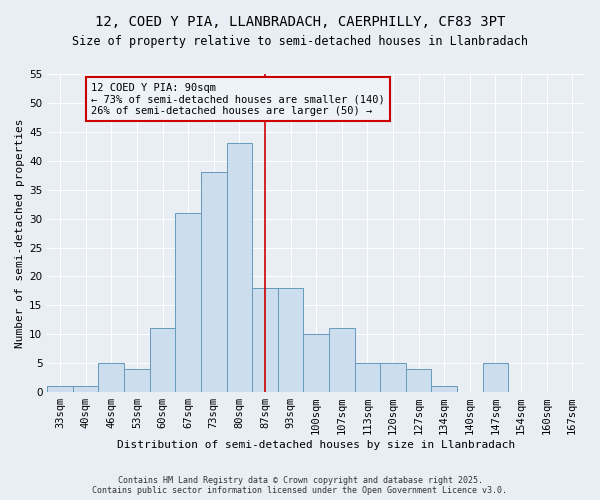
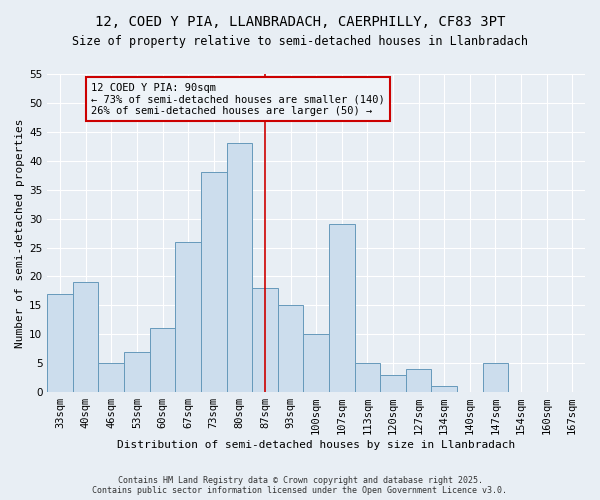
33sqm: 1 -> 17
40sqm: 1 -> 19
53sqm: 4 -> 7
67sqm: 31 -> 26
93sqm: 18 -> 15
107sqm: 11 -> 29
120sqm: 5 -> 3
